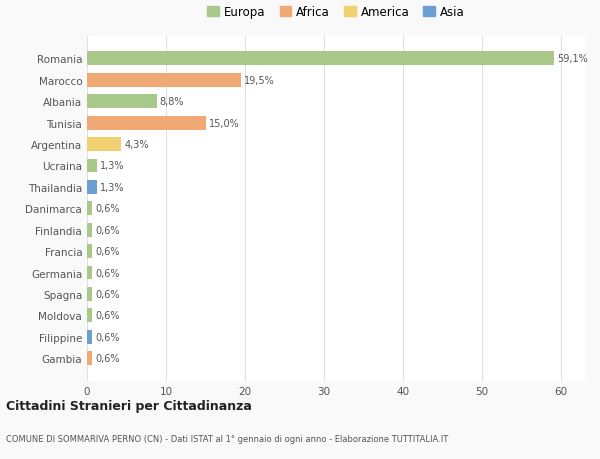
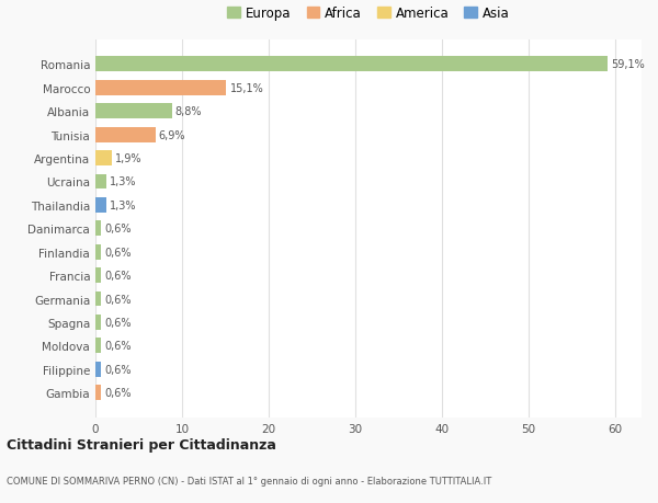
Marocco: 19,5% -> 15,1%
Tunisia: 15,0% -> 6,9%
Argentina: 4,3% -> 1,9%
